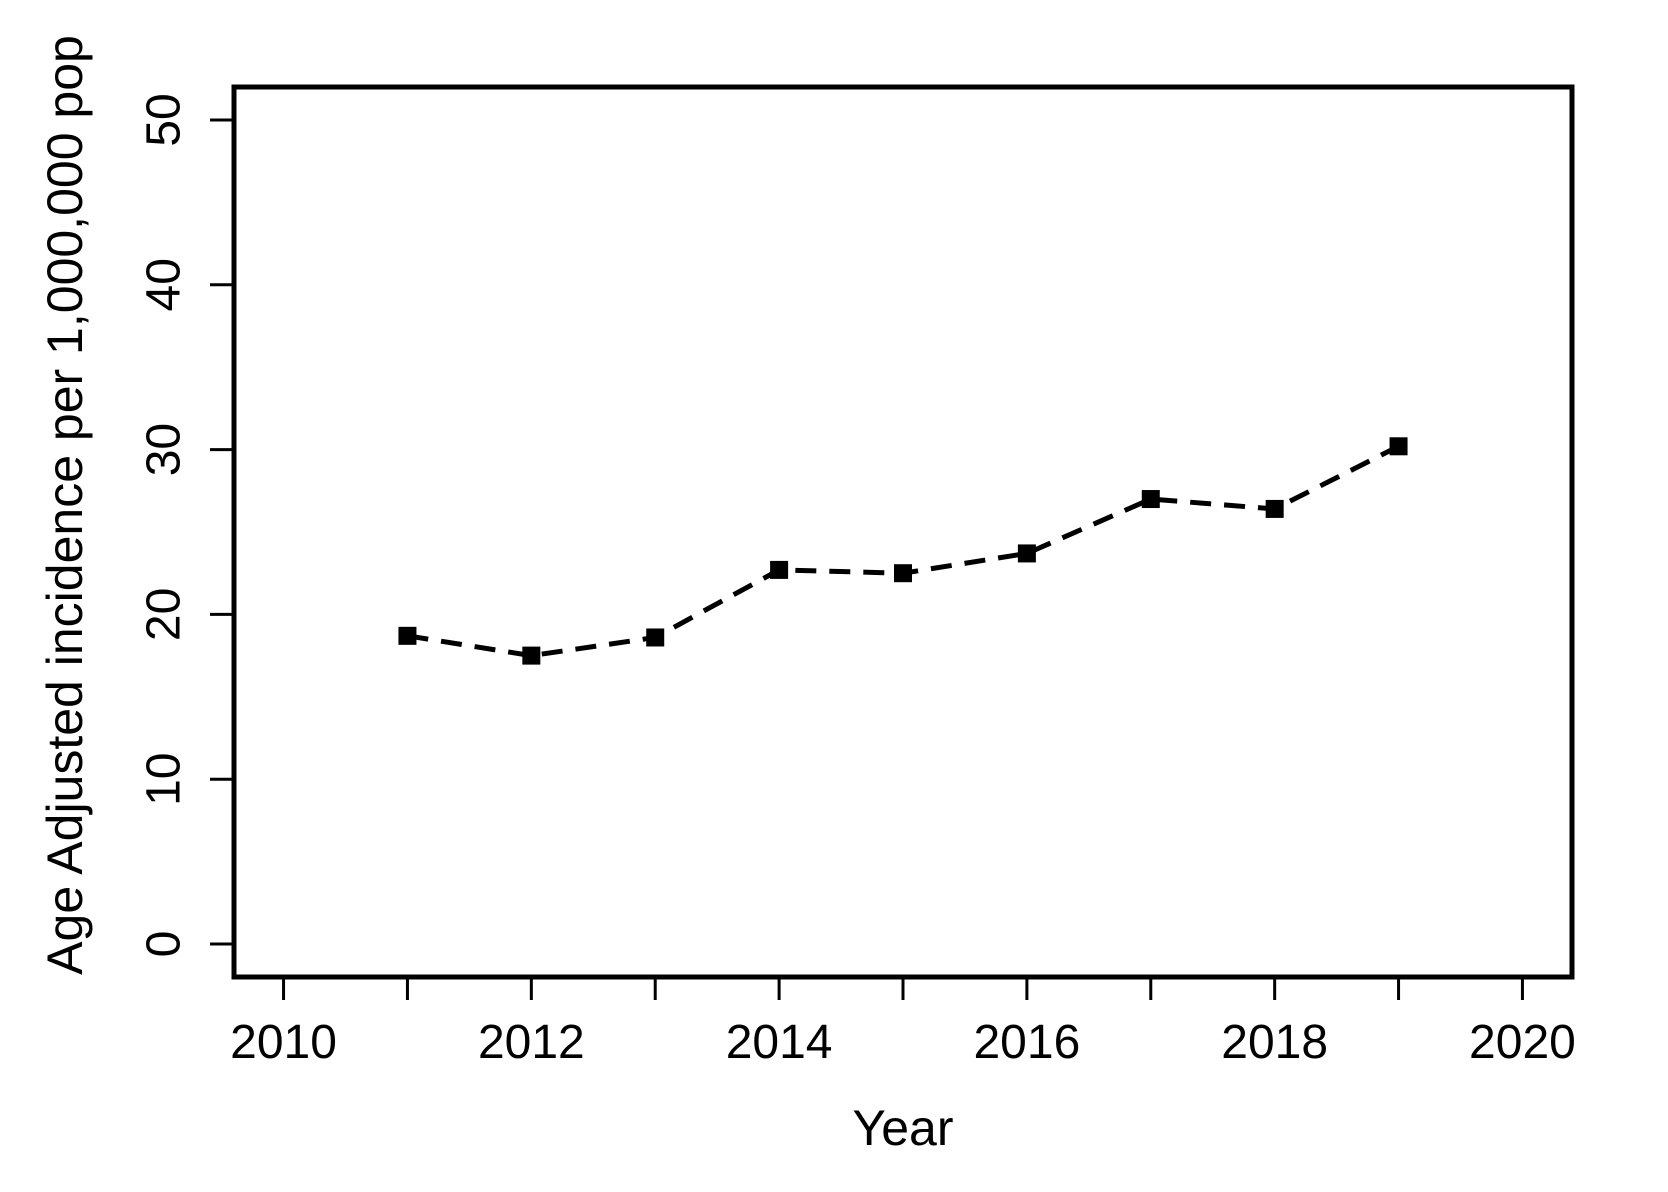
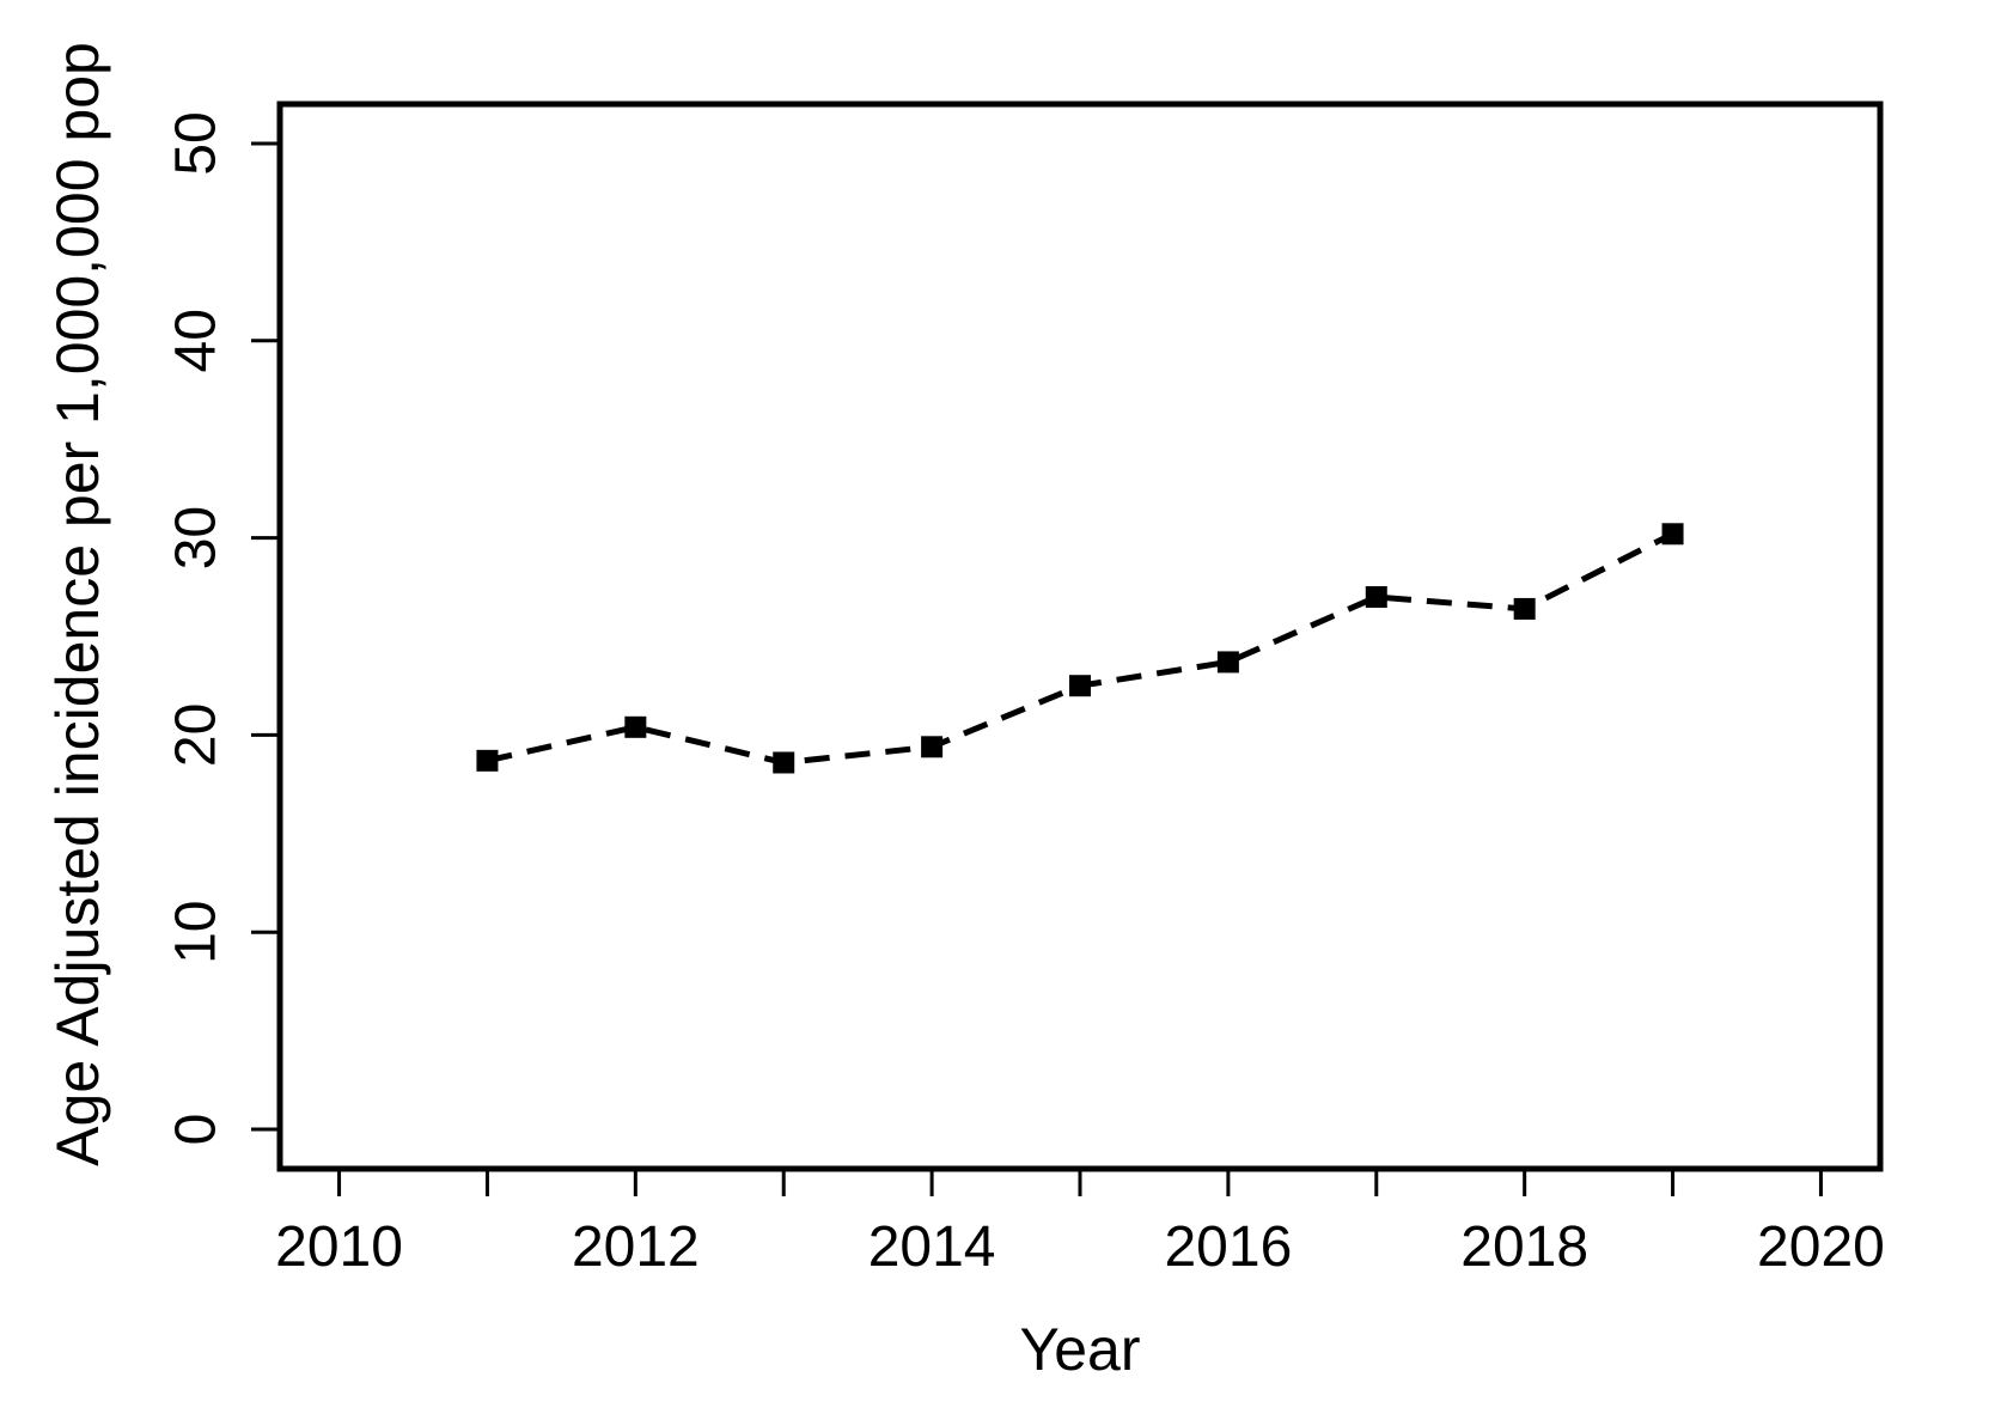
2012: 17.5 -> 20.4
2014: 22.7 -> 19.4
